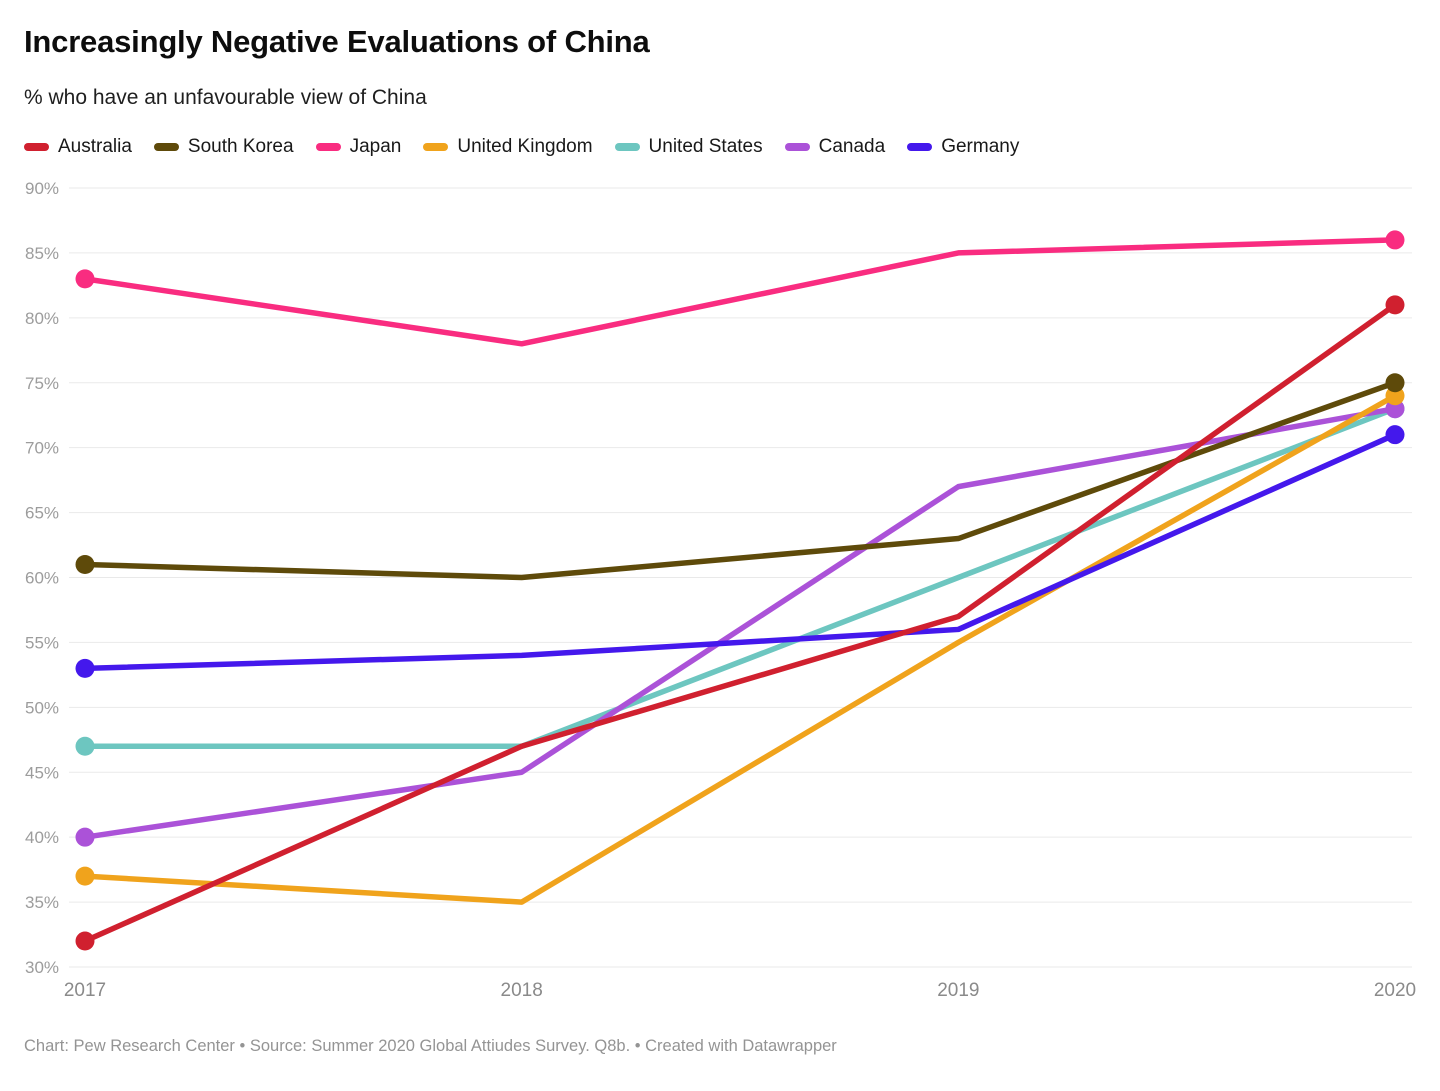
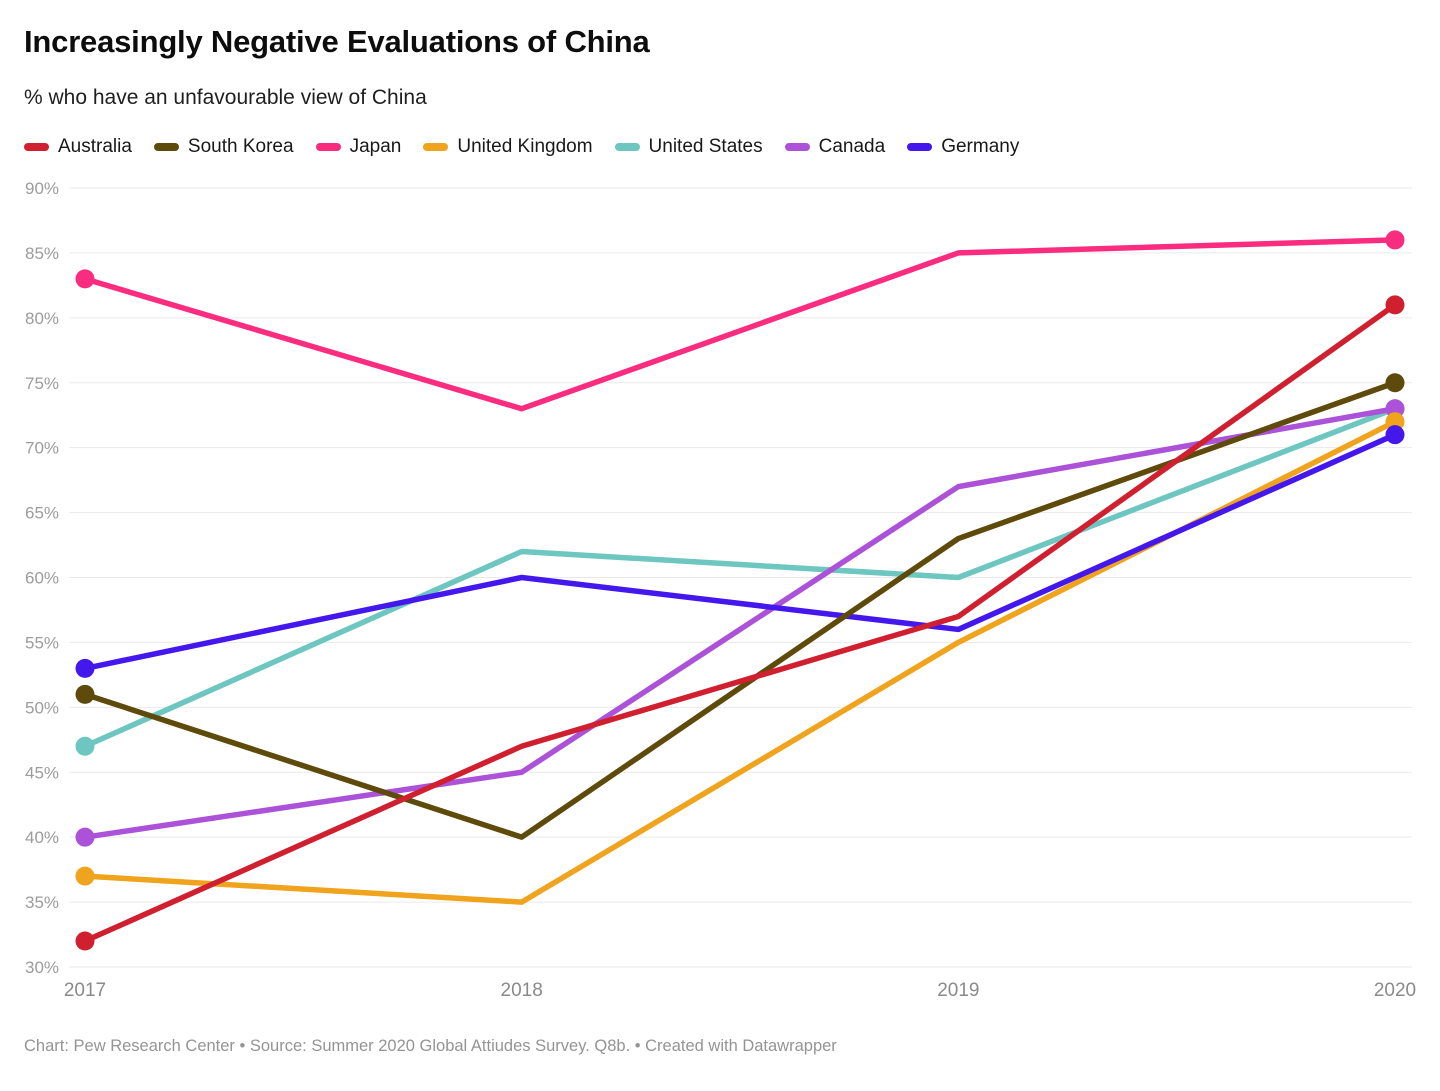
South Korea/2017: 61% -> 51%
South Korea/2018: 60% -> 40%
Japan/2018: 78% -> 73%
United States/2018: 47% -> 62%
Germany/2018: 54% -> 60%
United Kingdom/2020: 74% -> 72%
